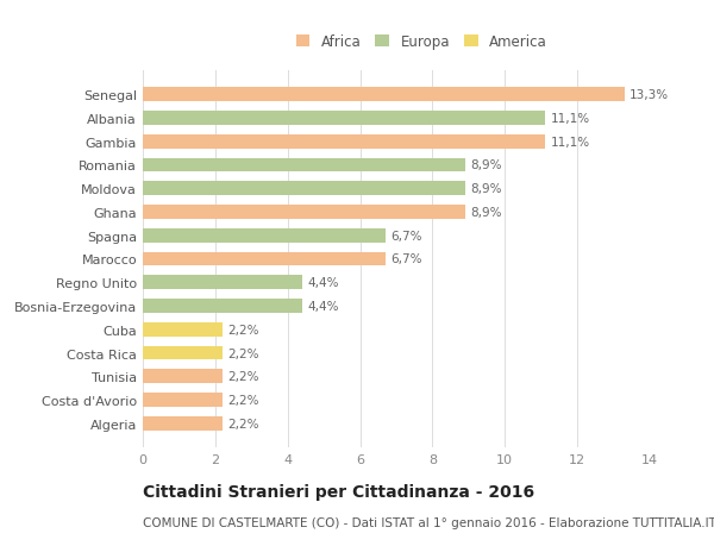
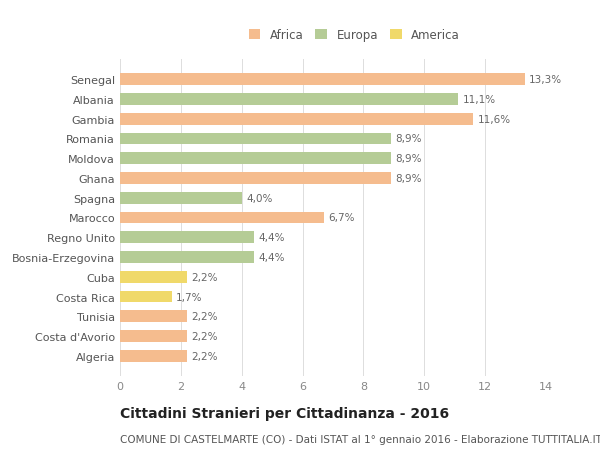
Gambia: 11,1% -> 11,6%
Spagna: 6,7% -> 4,0%
Costa Rica: 2,2% -> 1,7%
